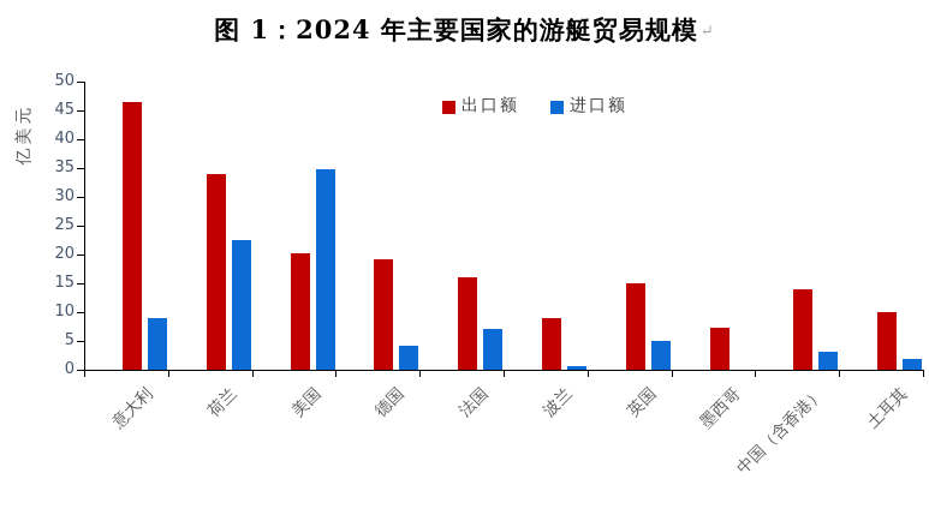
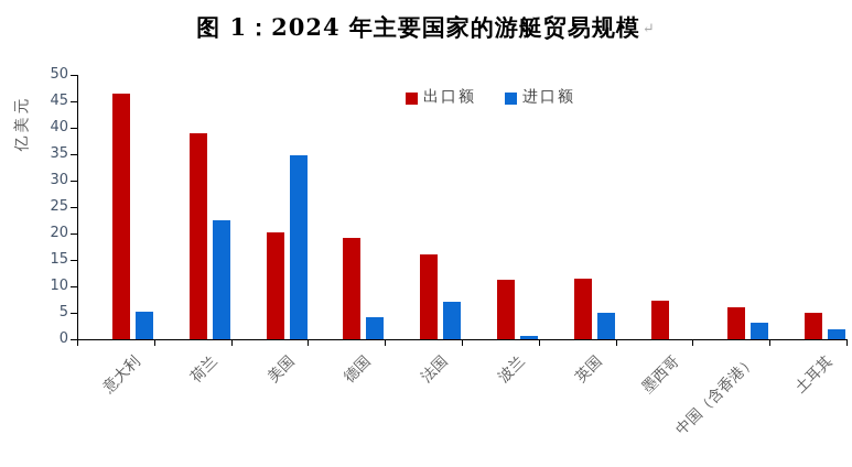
进口额/意大利: 9 -> 5
出口额/荷兰: 34 -> 39
出口额/波兰: 9 -> 11
出口额/英国: 15 -> 11
出口额/中国（含香港）: 14 -> 6
出口额/土耳其: 10 -> 5
